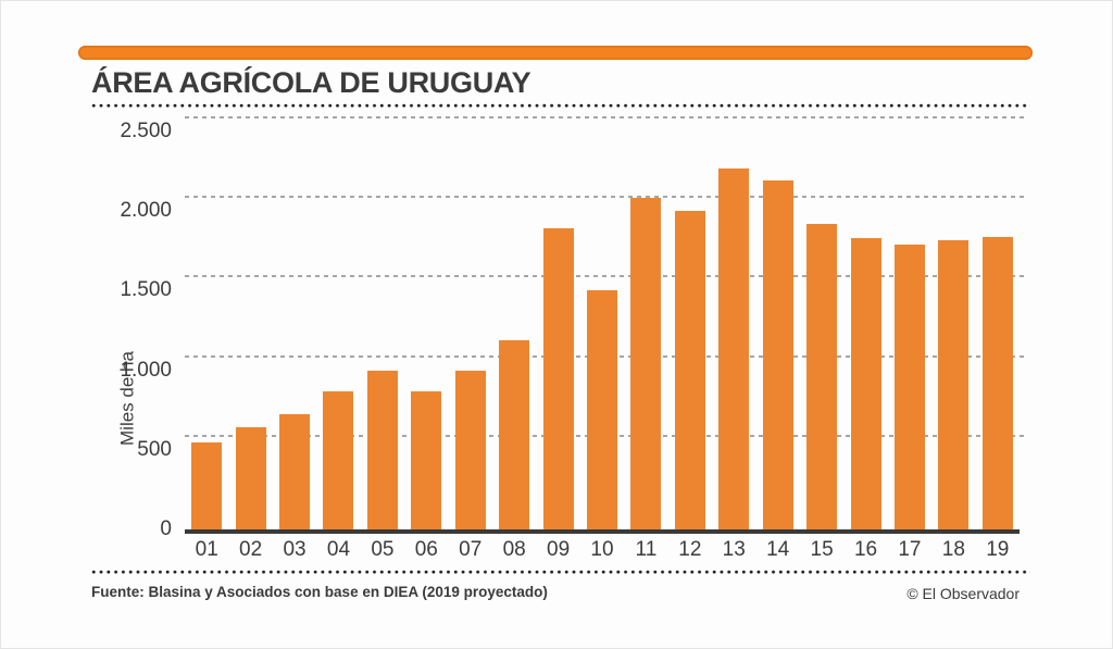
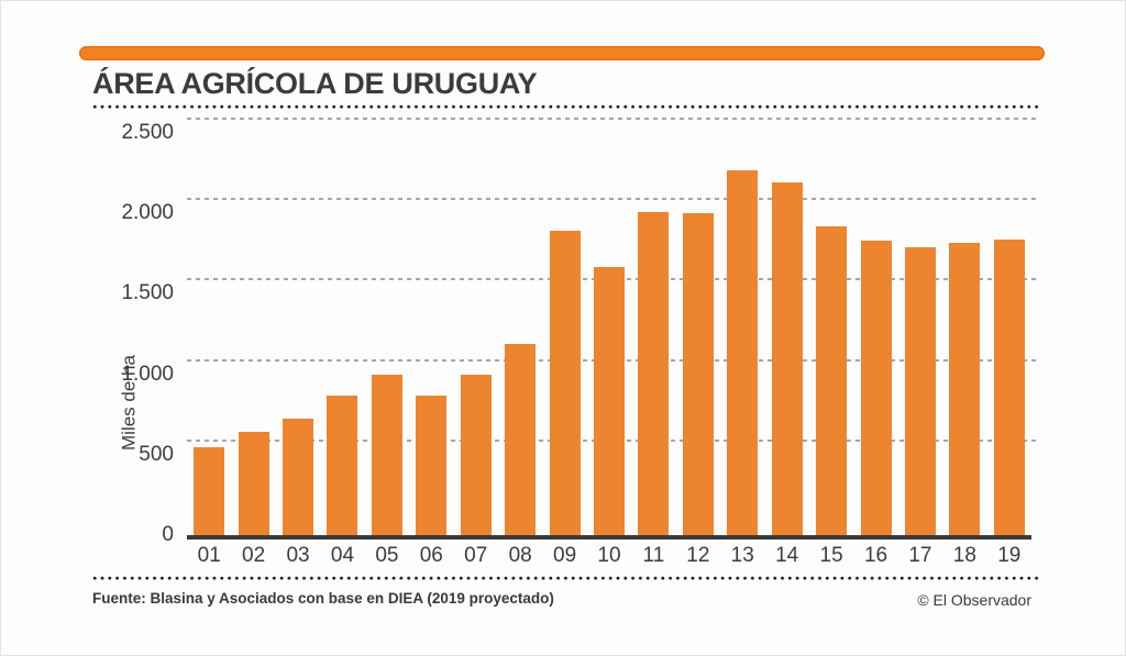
10: 1500 -> 1660
11: 2080 -> 2000
